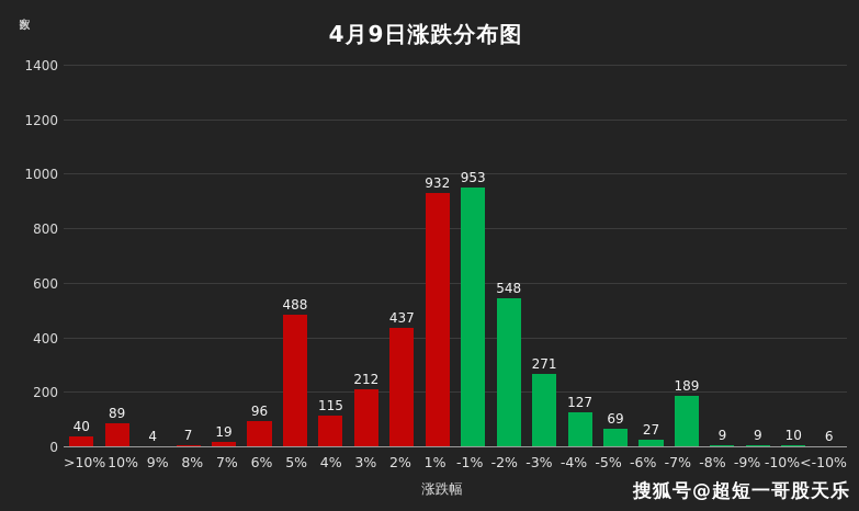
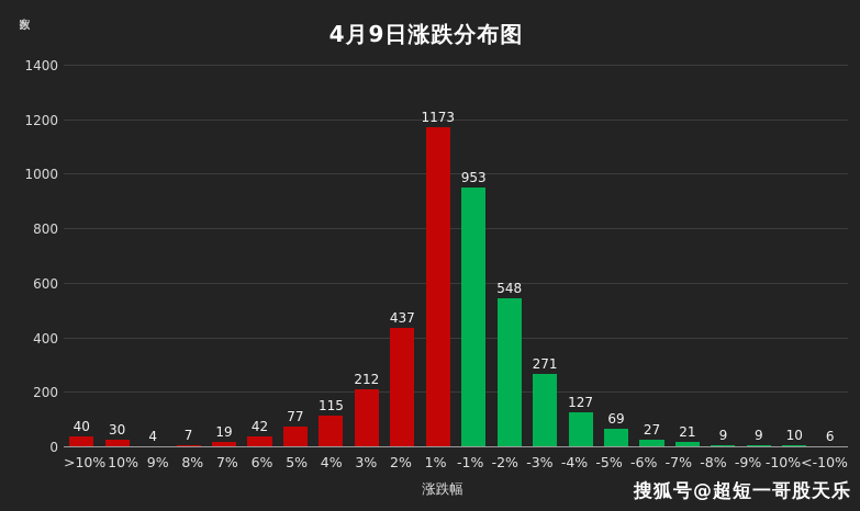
10%: 89 -> 30
6%: 96 -> 42
5%: 488 -> 77
1%: 932 -> 1173
-7%: 189 -> 21
